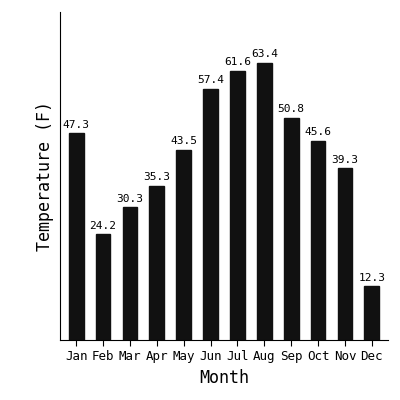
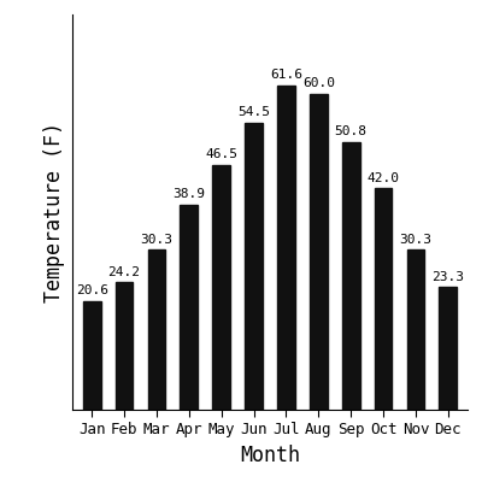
Jan: 47.3 -> 20.6
Apr: 35.3 -> 38.9
May: 43.5 -> 46.5
Jun: 57.4 -> 54.5
Aug: 63.4 -> 60.0
Oct: 45.6 -> 42.0
Nov: 39.3 -> 30.3
Dec: 12.3 -> 23.3
